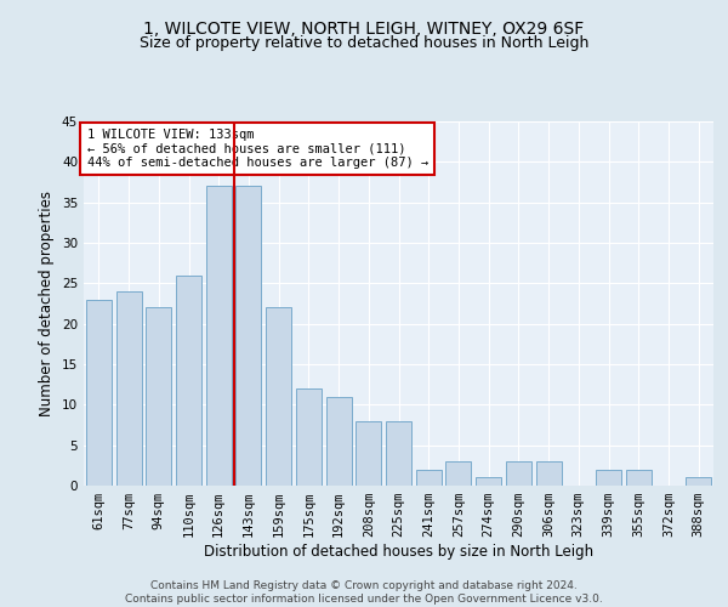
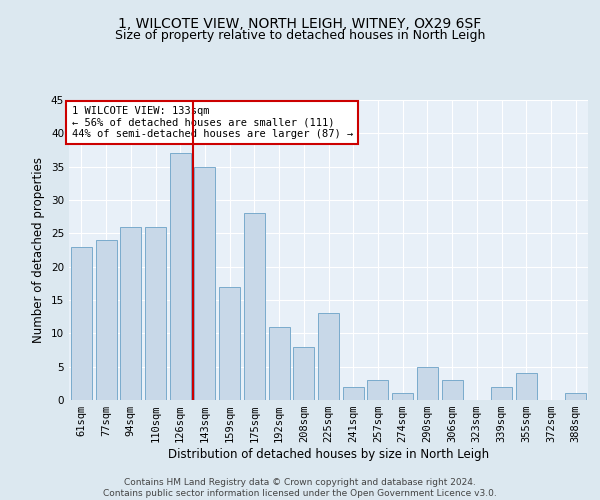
94sqm: 22 -> 26
143sqm: 37 -> 35
159sqm: 22 -> 17
175sqm: 12 -> 28
225sqm: 8 -> 13
290sqm: 3 -> 5
355sqm: 2 -> 4
